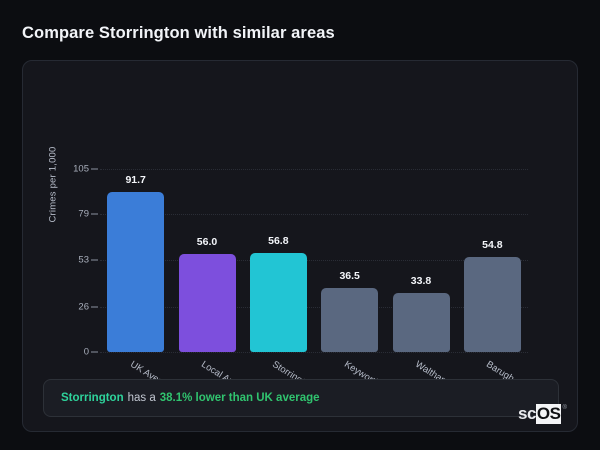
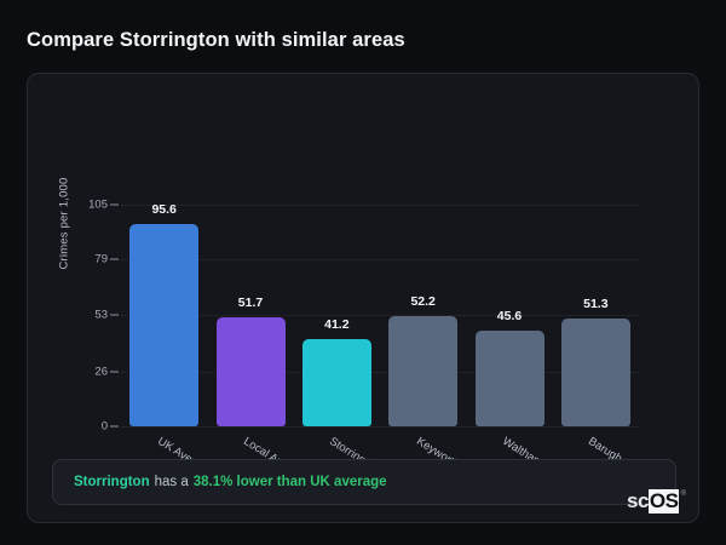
UK Average: 91.7 -> 95.6
Local Area: 56.0 -> 51.7
Storrington: 56.8 -> 41.2
Keyworth: 36.5 -> 52.2
Waltham: 33.8 -> 45.6
Barugh Gre…: 54.8 -> 51.3
